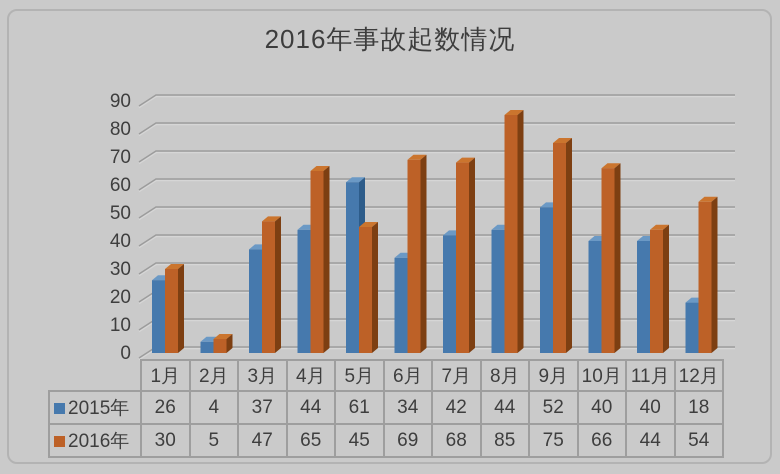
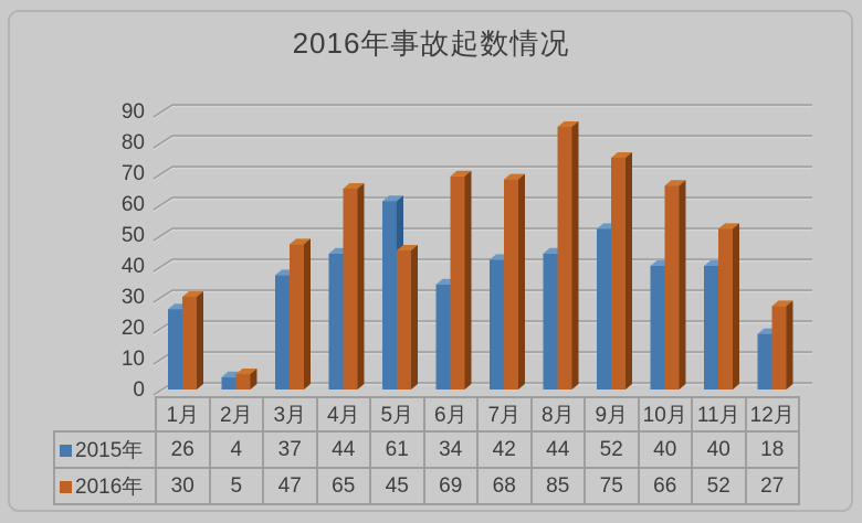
2016年/11月: 44 -> 52
2016年/12月: 54 -> 27
